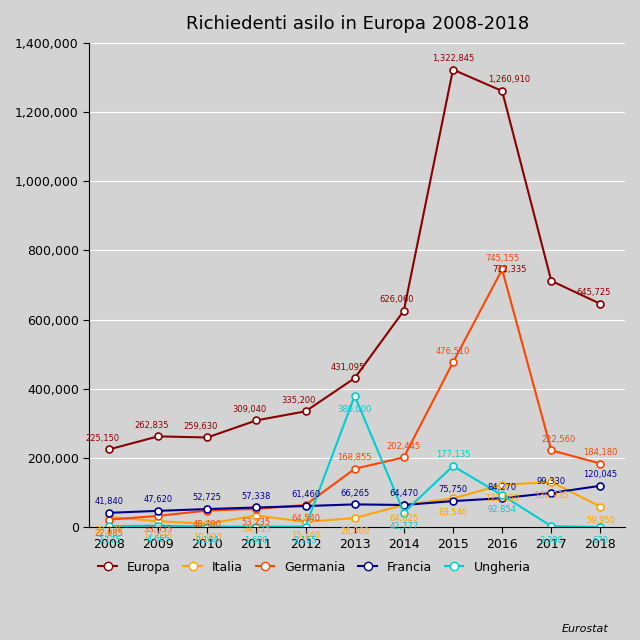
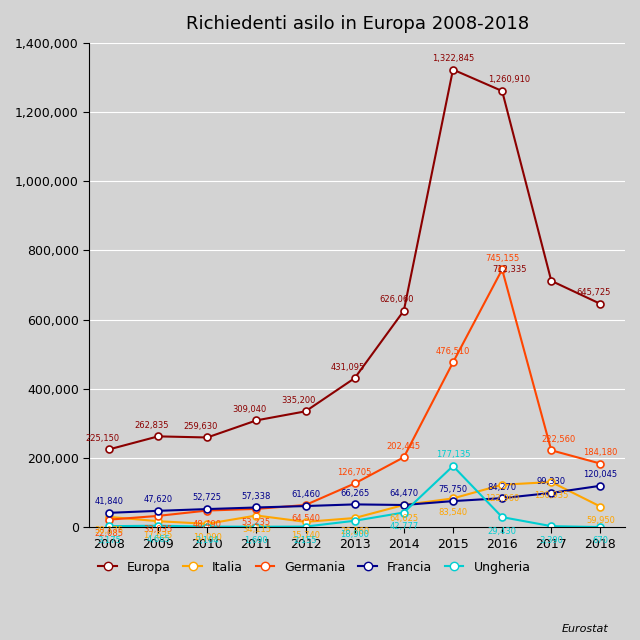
Germania/2013: 168,855 -> 126,705
Ungheria/2013: 380,000 -> 19,000
Ungheria/2016: 92,854 -> 29,430
